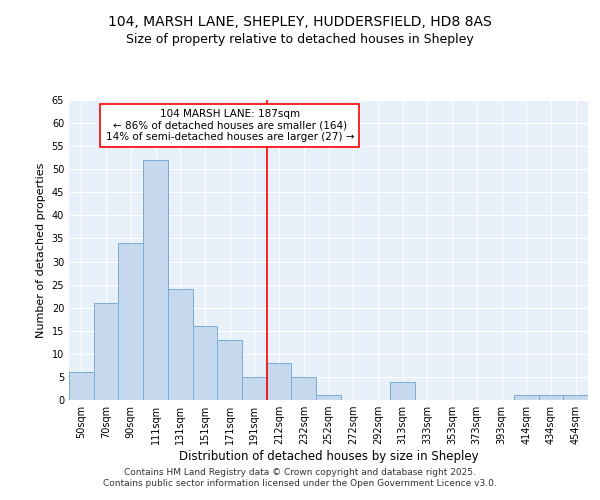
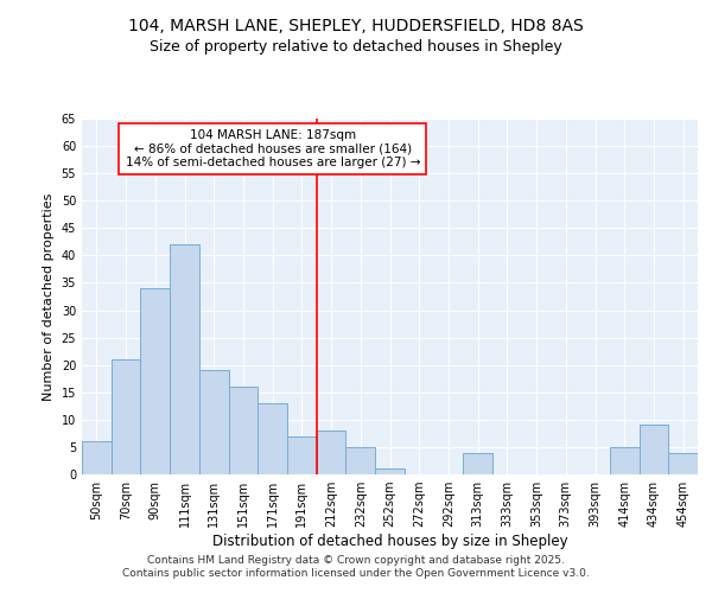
111sqm: 52 -> 42
131sqm: 24 -> 19
191sqm: 5 -> 7
414sqm: 1 -> 5
434sqm: 1 -> 9
454sqm: 1 -> 4
